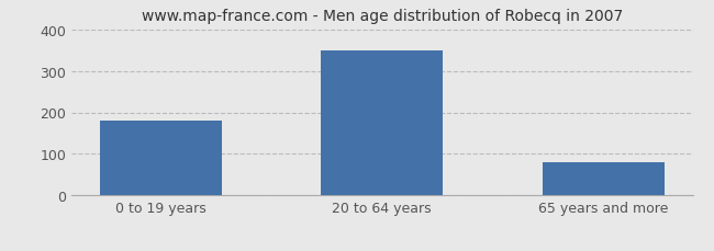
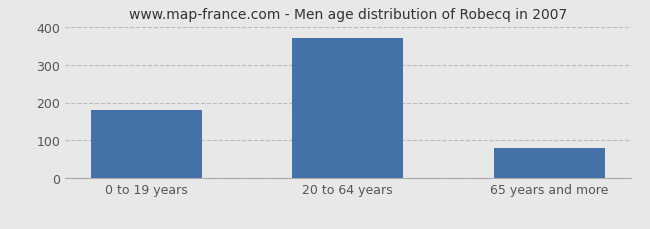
20 to 64 years: 350 -> 370
